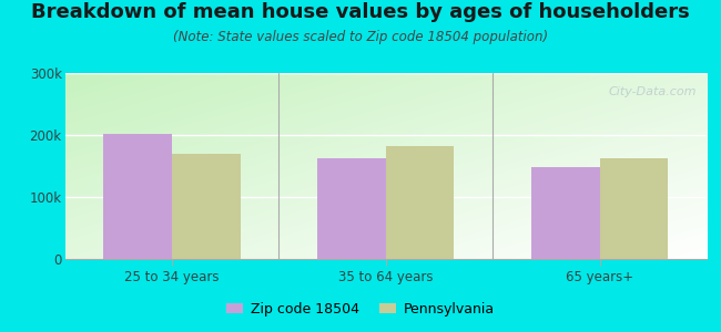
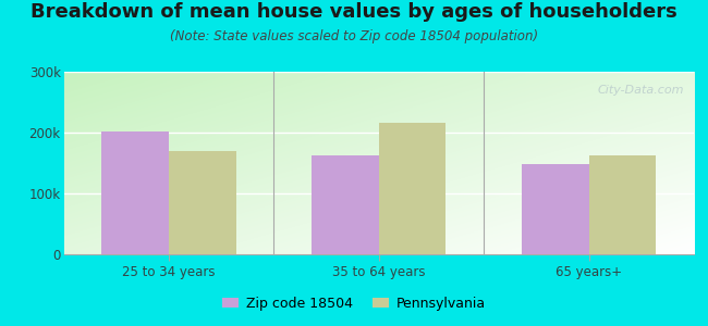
Pennsylvania/35 to 64 years: 182k -> 216k
